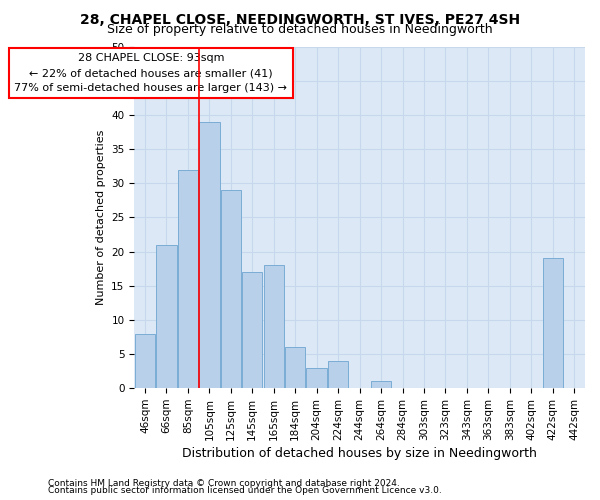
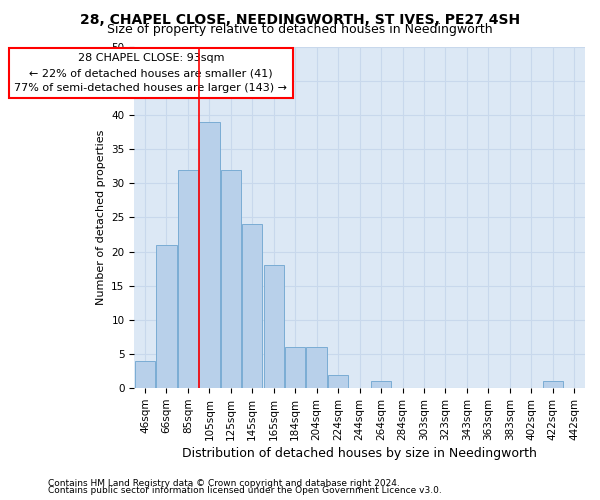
46sqm: 8 -> 4
125sqm: 29 -> 32
145sqm: 17 -> 24
204sqm: 3 -> 6
224sqm: 4 -> 2
422sqm: 19 -> 1
